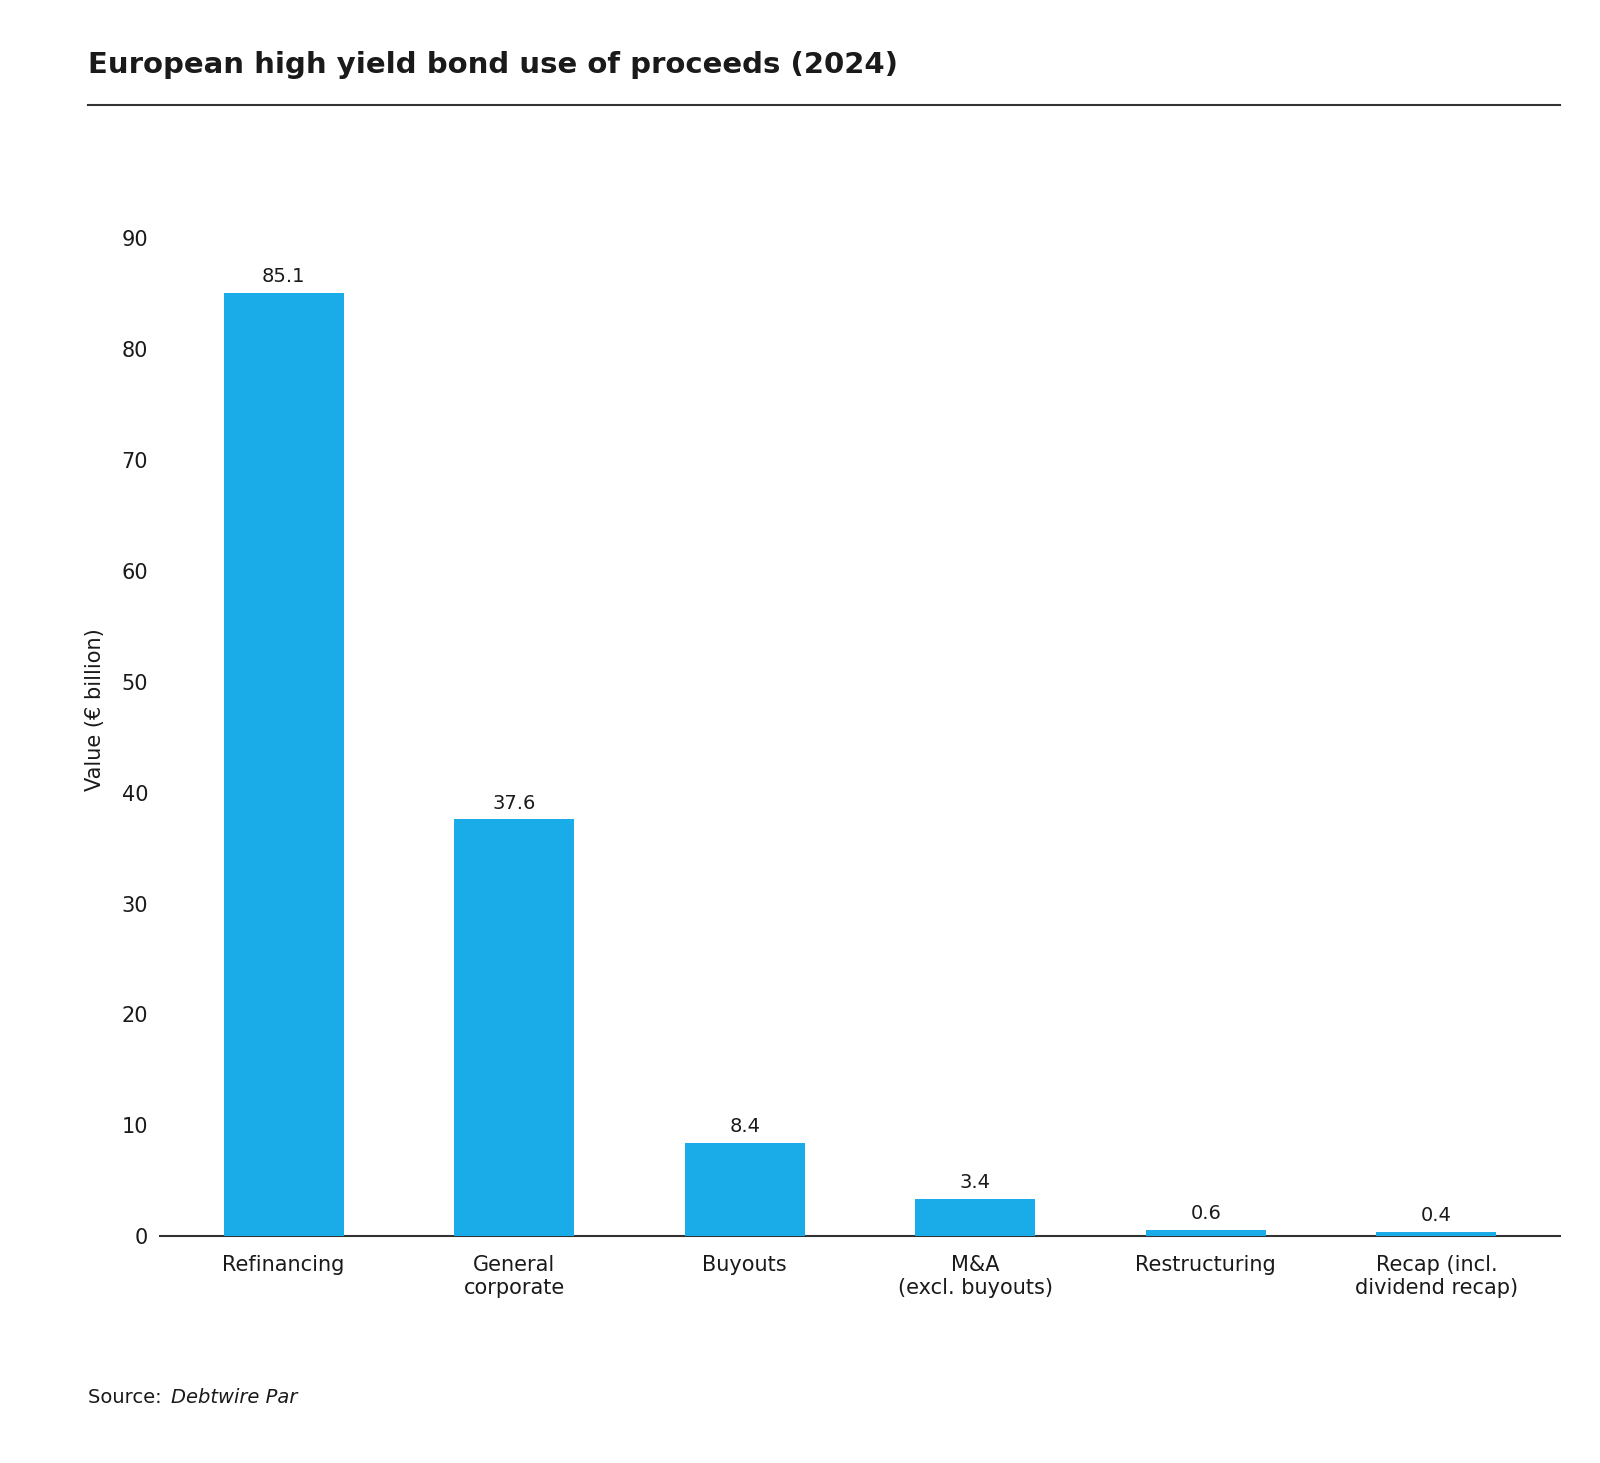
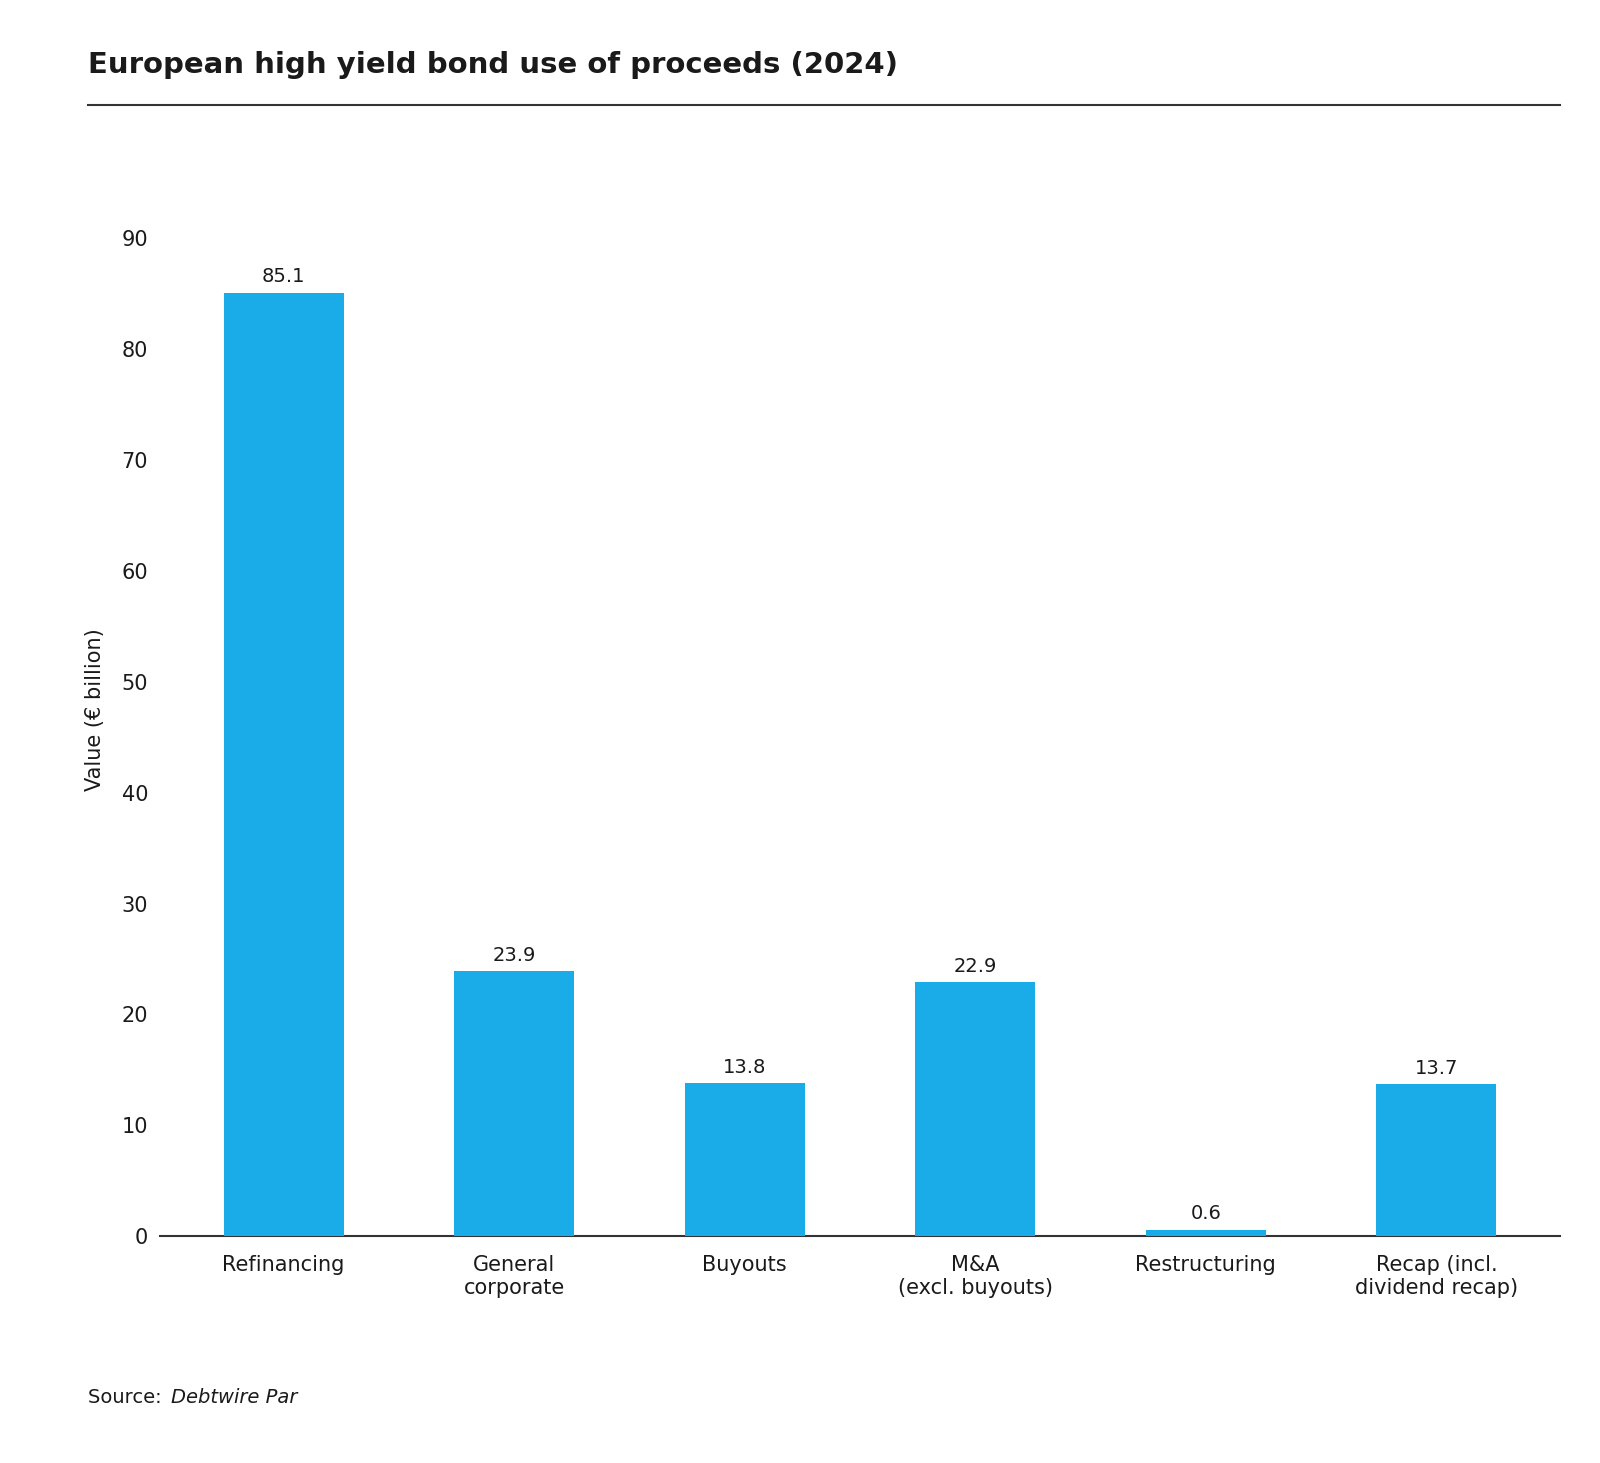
General corporate: 37.6 -> 23.9
Buyouts: 8.4 -> 13.8
M&A (excl. buyouts): 3.4 -> 22.9
Recap (incl. dividend recap): 0.4 -> 13.7
